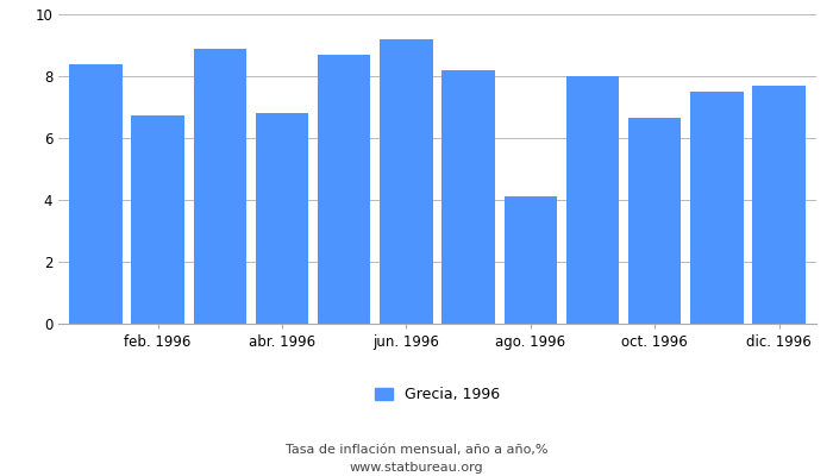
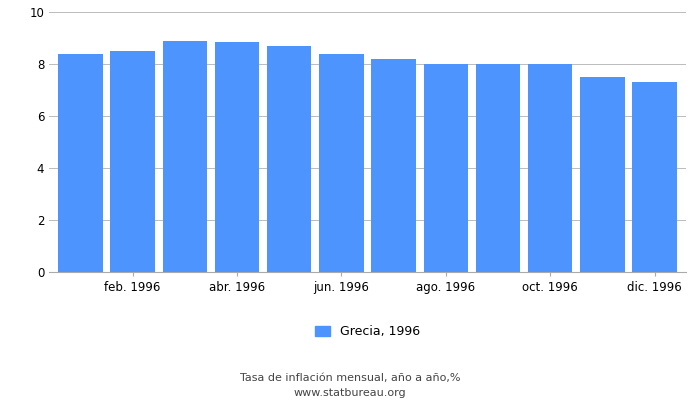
feb. 1996: 6.75 -> 8.50
abr. 1996: 6.80 -> 8.85
jun. 1996: 9.20 -> 8.40
ago. 1996: 4.10 -> 8.00
oct. 1996: 6.65 -> 8.00
dic. 1996: 7.70 -> 7.30
